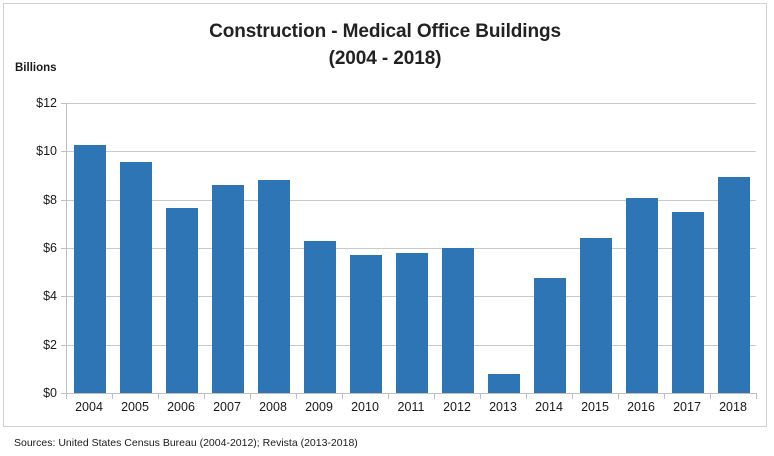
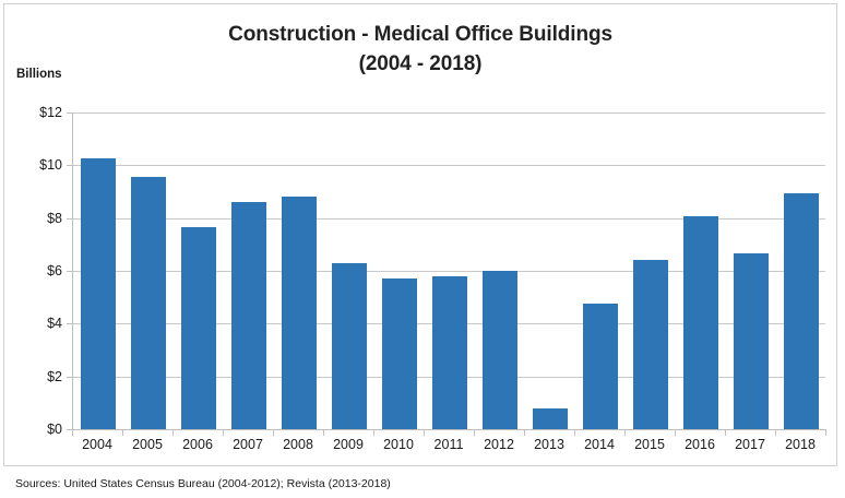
2017: $7.5 -> $6.7
